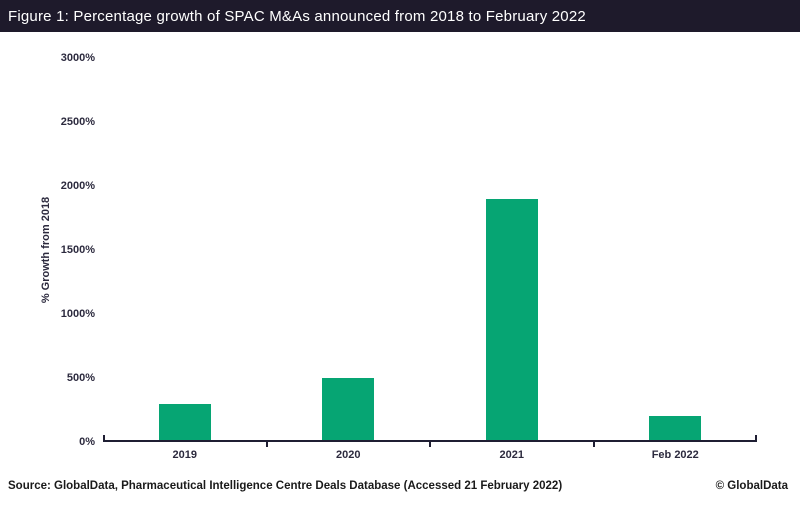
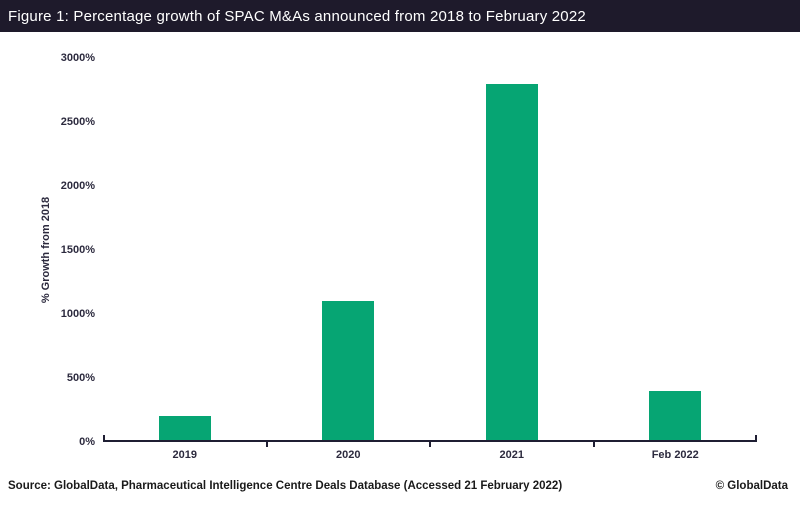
2019: 300% -> 200%
2020: 500% -> 1100%
2021: 1900% -> 2800%
Feb 2022: 200% -> 400%
